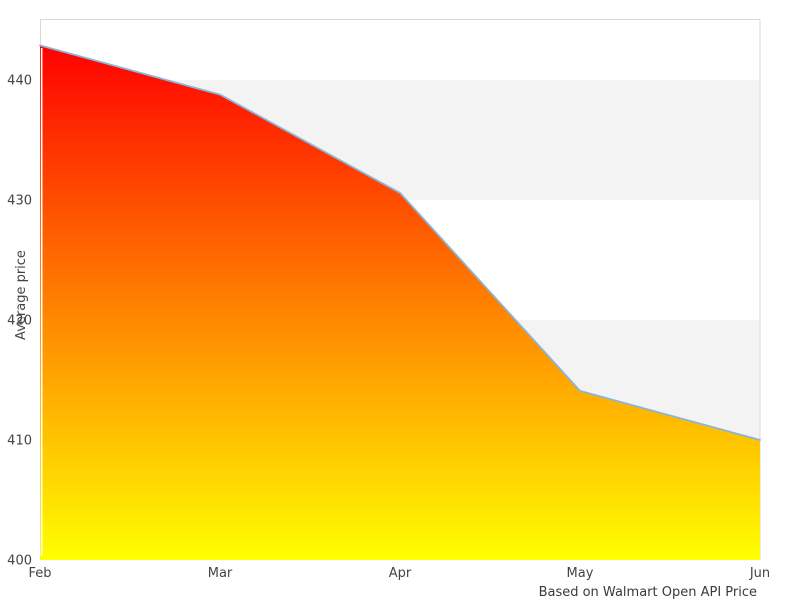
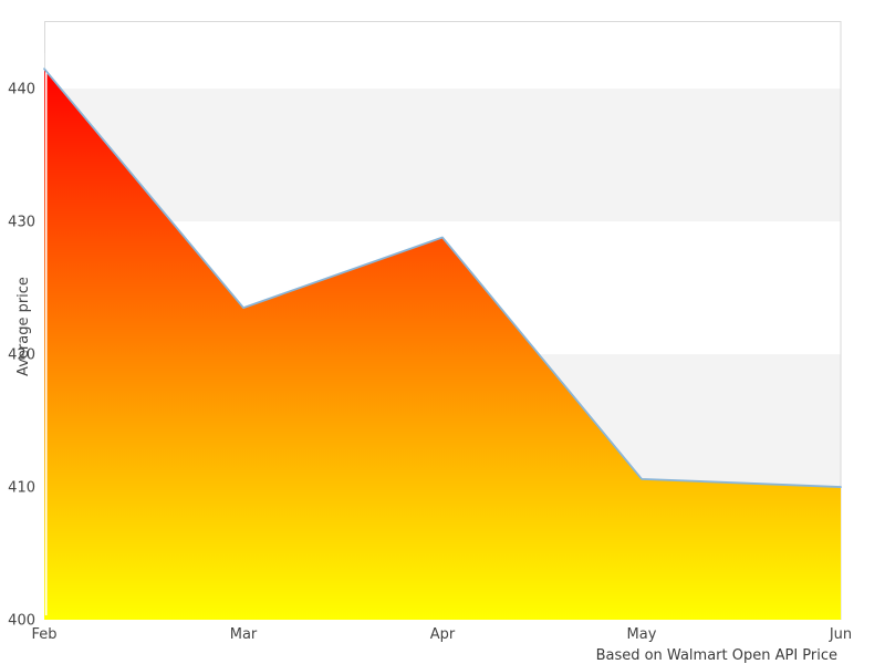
Feb: 442.9 -> 441.5
Mar: 438.8 -> 423.5
Apr: 430.6 -> 428.8
May: 414.1 -> 410.6
